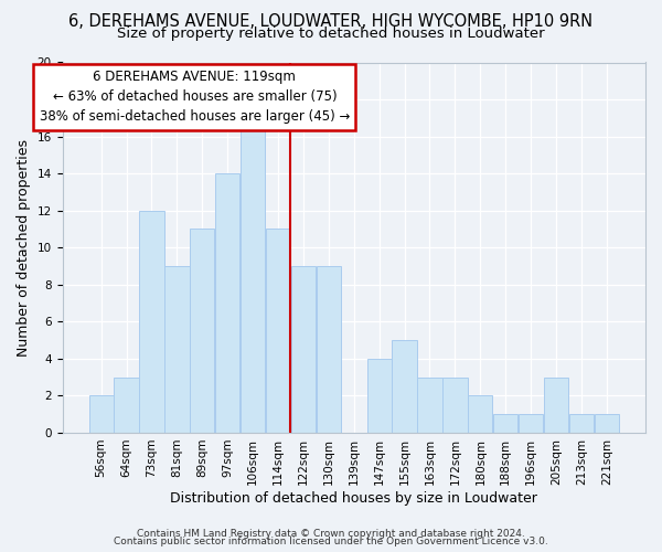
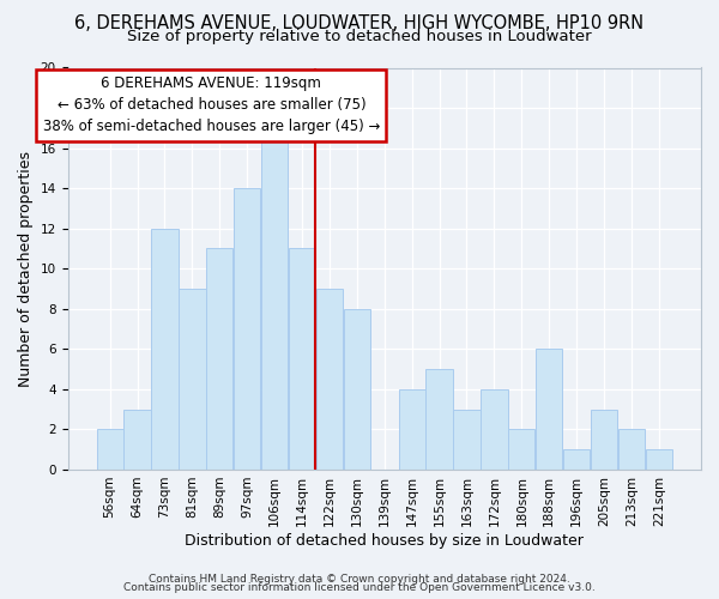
130sqm: 9 -> 8
172sqm: 3 -> 4
188sqm: 1 -> 6
213sqm: 1 -> 2
